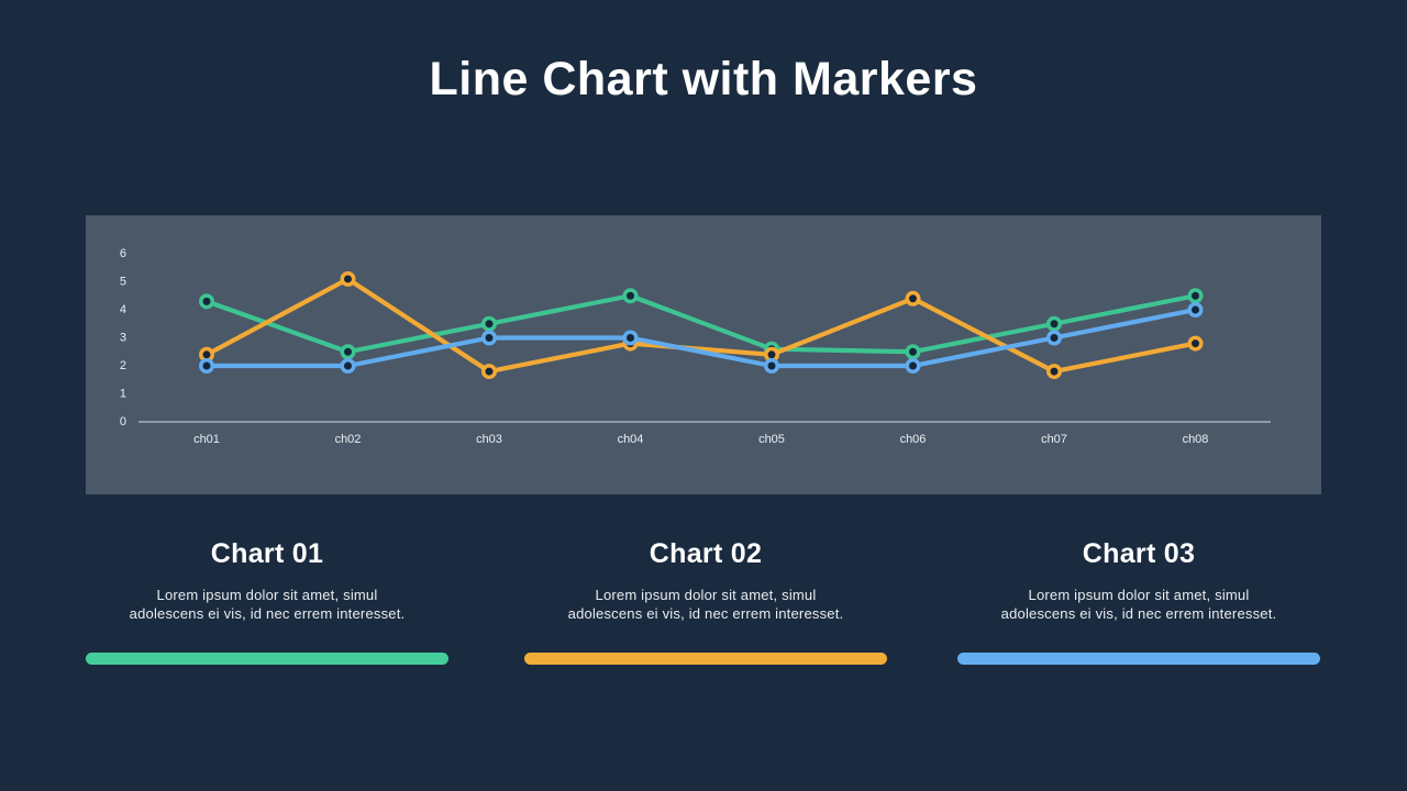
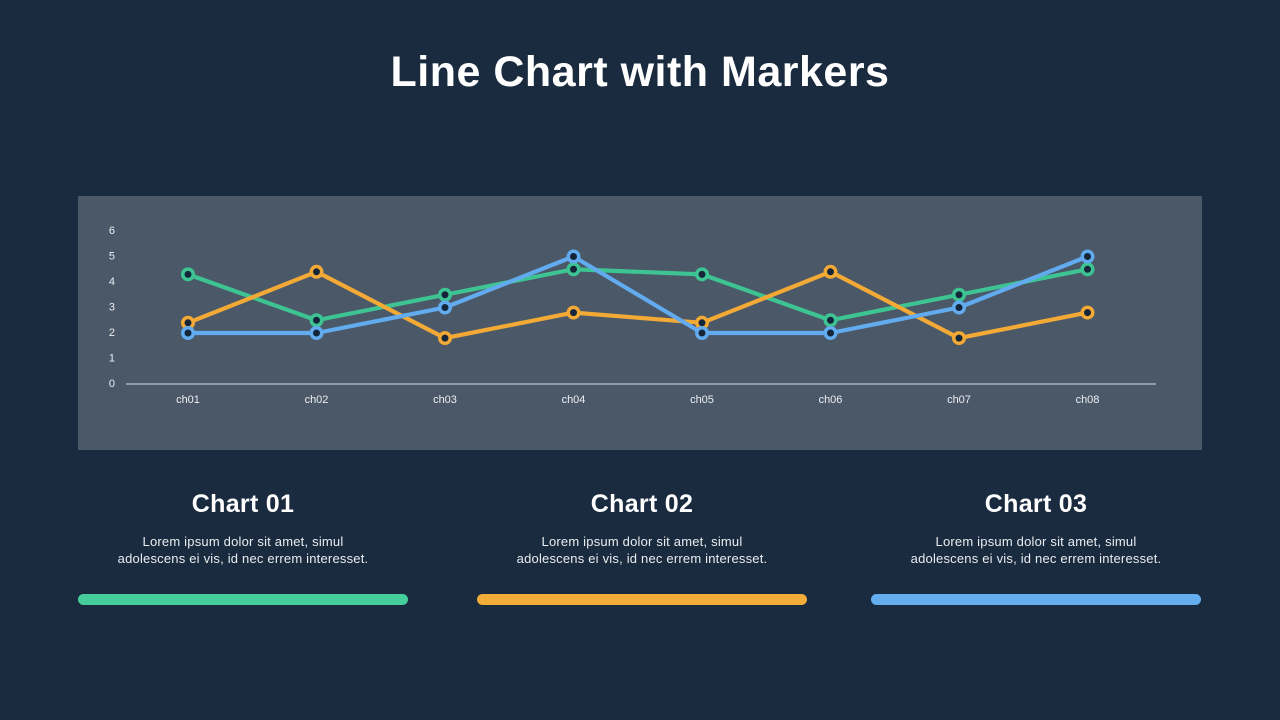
Chart 02/ch02: 5.1 -> 4.4
Chart 03/ch04: 3 -> 5
Chart 01/ch05: 2.6 -> 4.3
Chart 03/ch08: 4 -> 5
